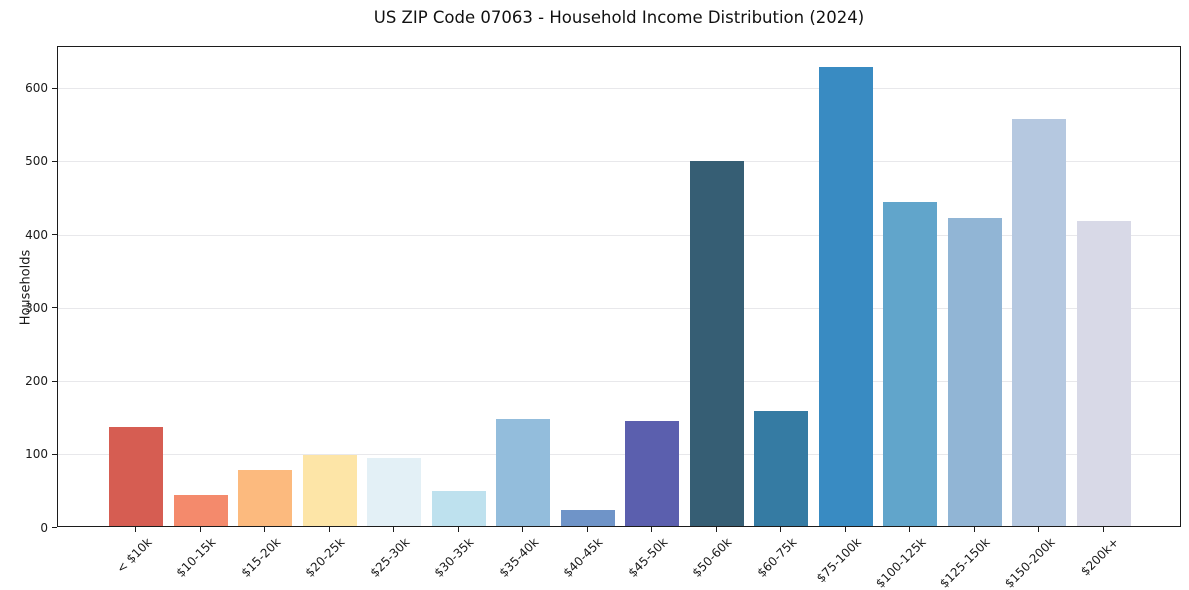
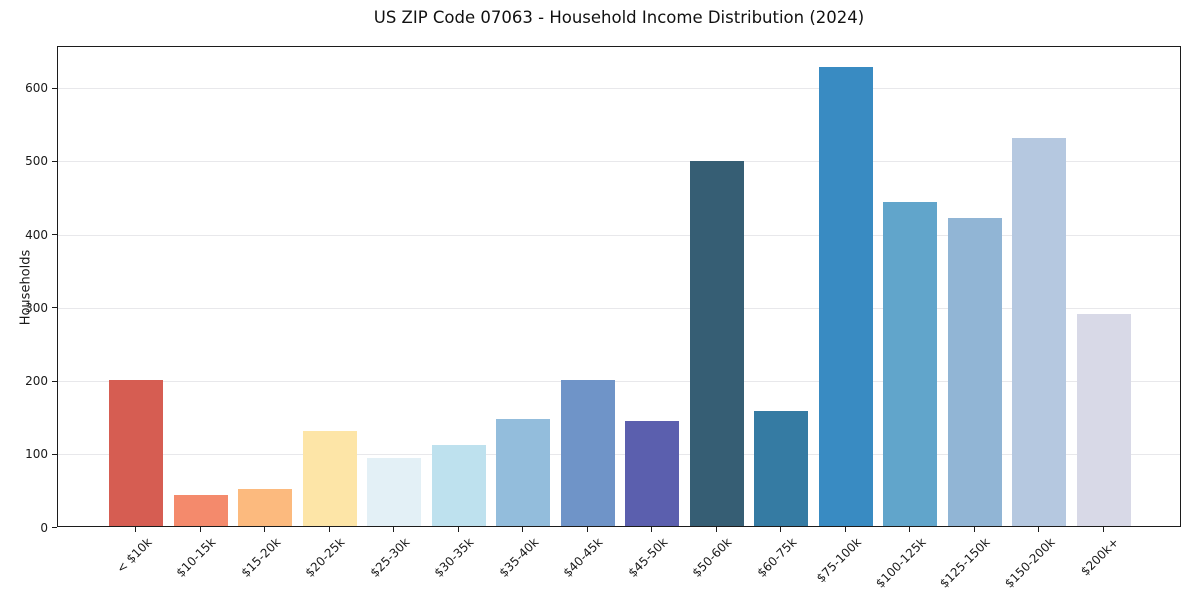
< $10k: 140 -> 200
$15-20k: 80 -> 50
$20-25k: 100 -> 130
$30-35k: 50 -> 110
$40-45k: 20 -> 200
$150-200k: 560 -> 530
$200k+: 420 -> 290
